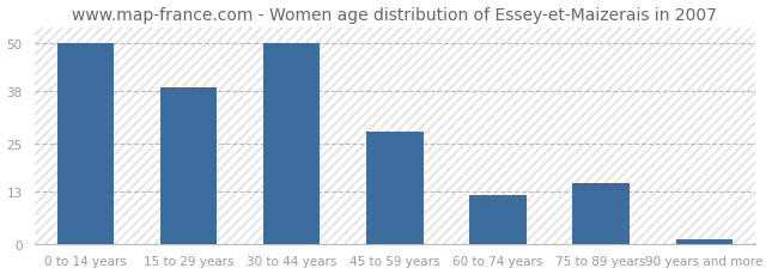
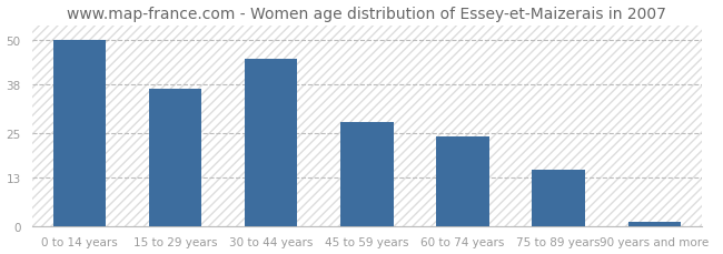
15 to 29 years: 39 -> 37
30 to 44 years: 50 -> 45
60 to 74 years: 12 -> 24
